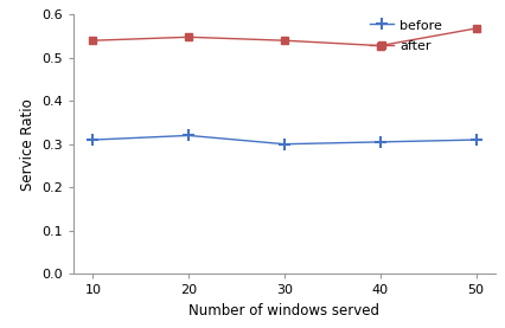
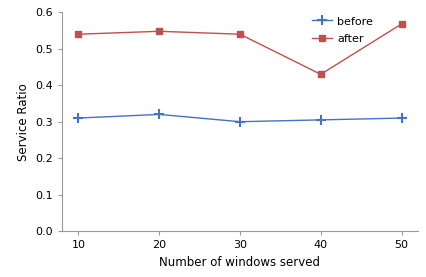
after/40: 0.528 -> 0.430
